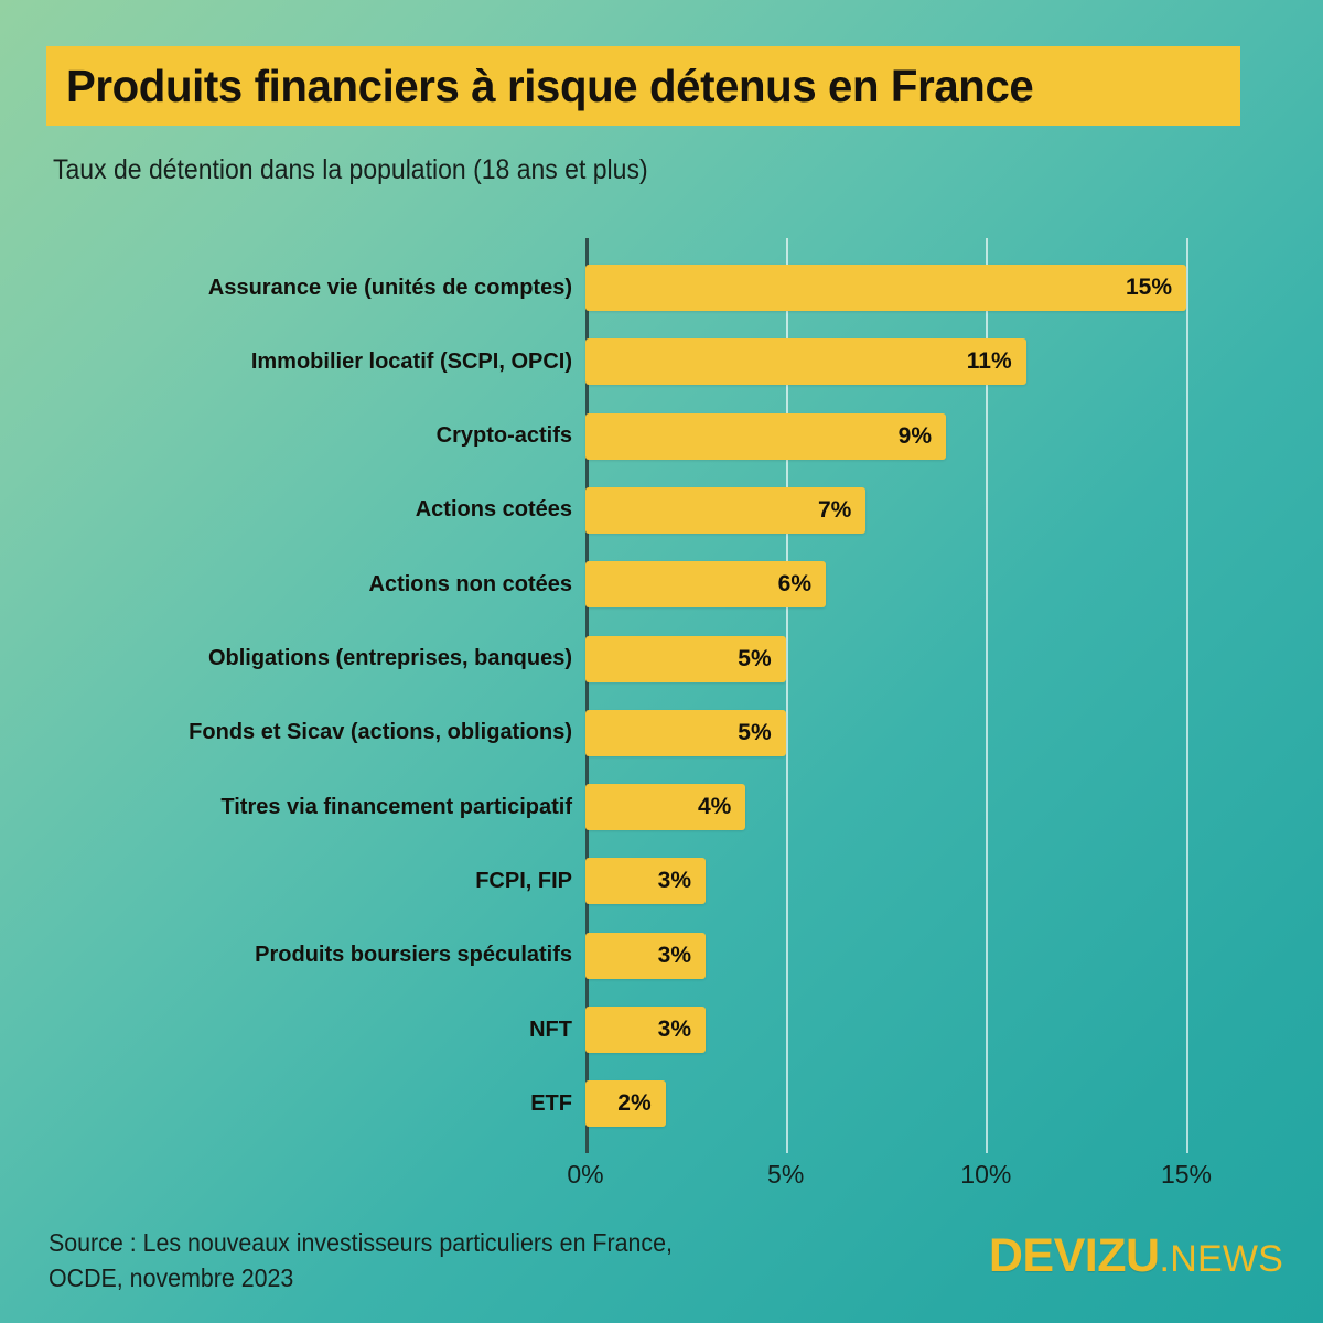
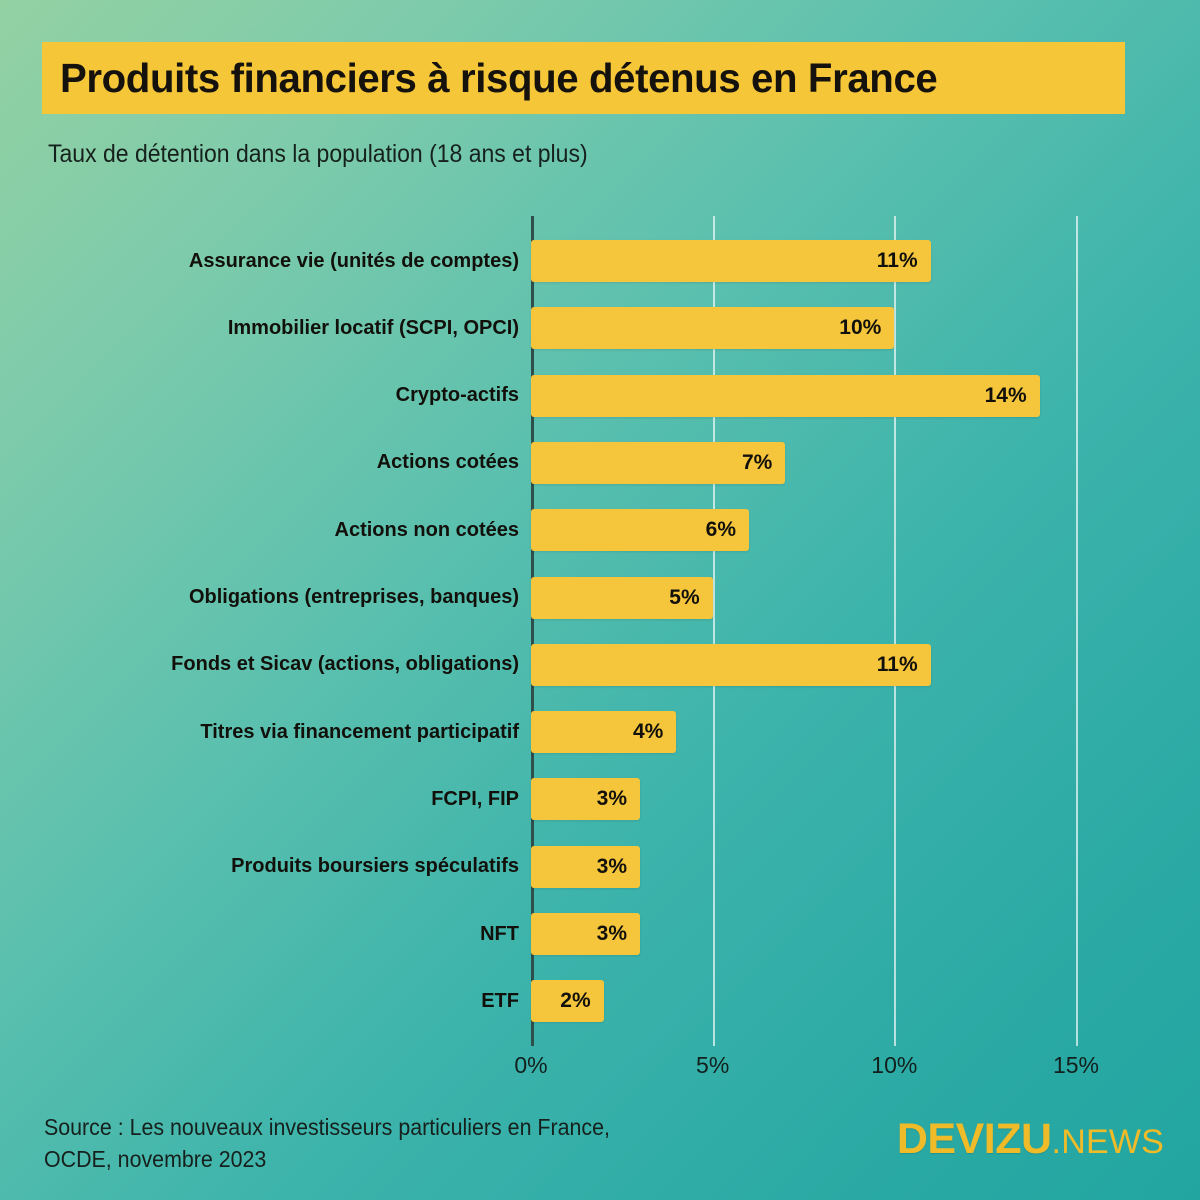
Assurance vie (unités de comptes): 15% -> 11%
Immobilier locatif (SCPI, OPCI): 11% -> 10%
Crypto-actifs: 9% -> 14%
Fonds et Sicav (actions, obligations): 5% -> 11%
